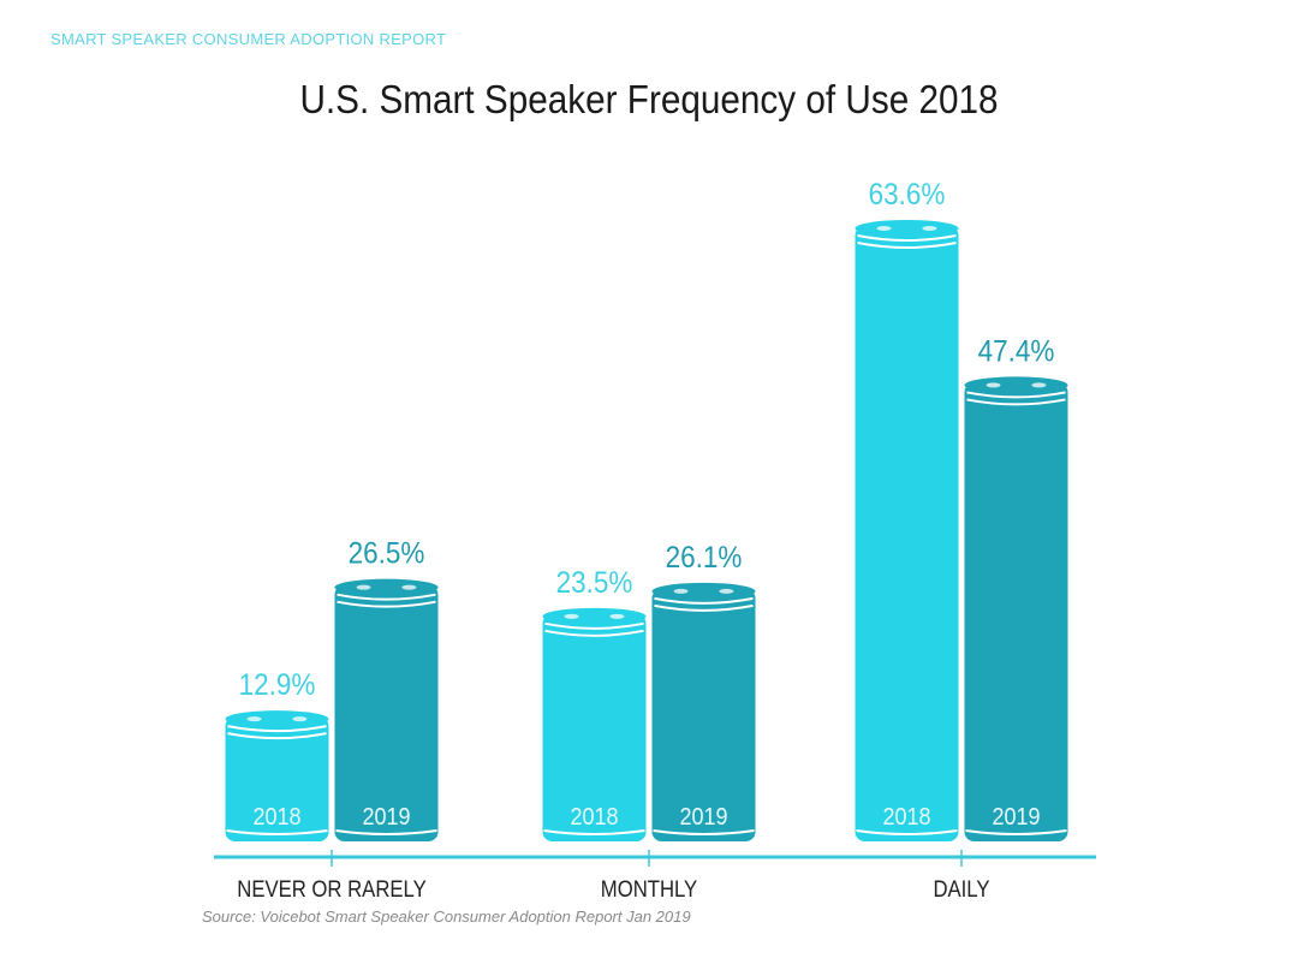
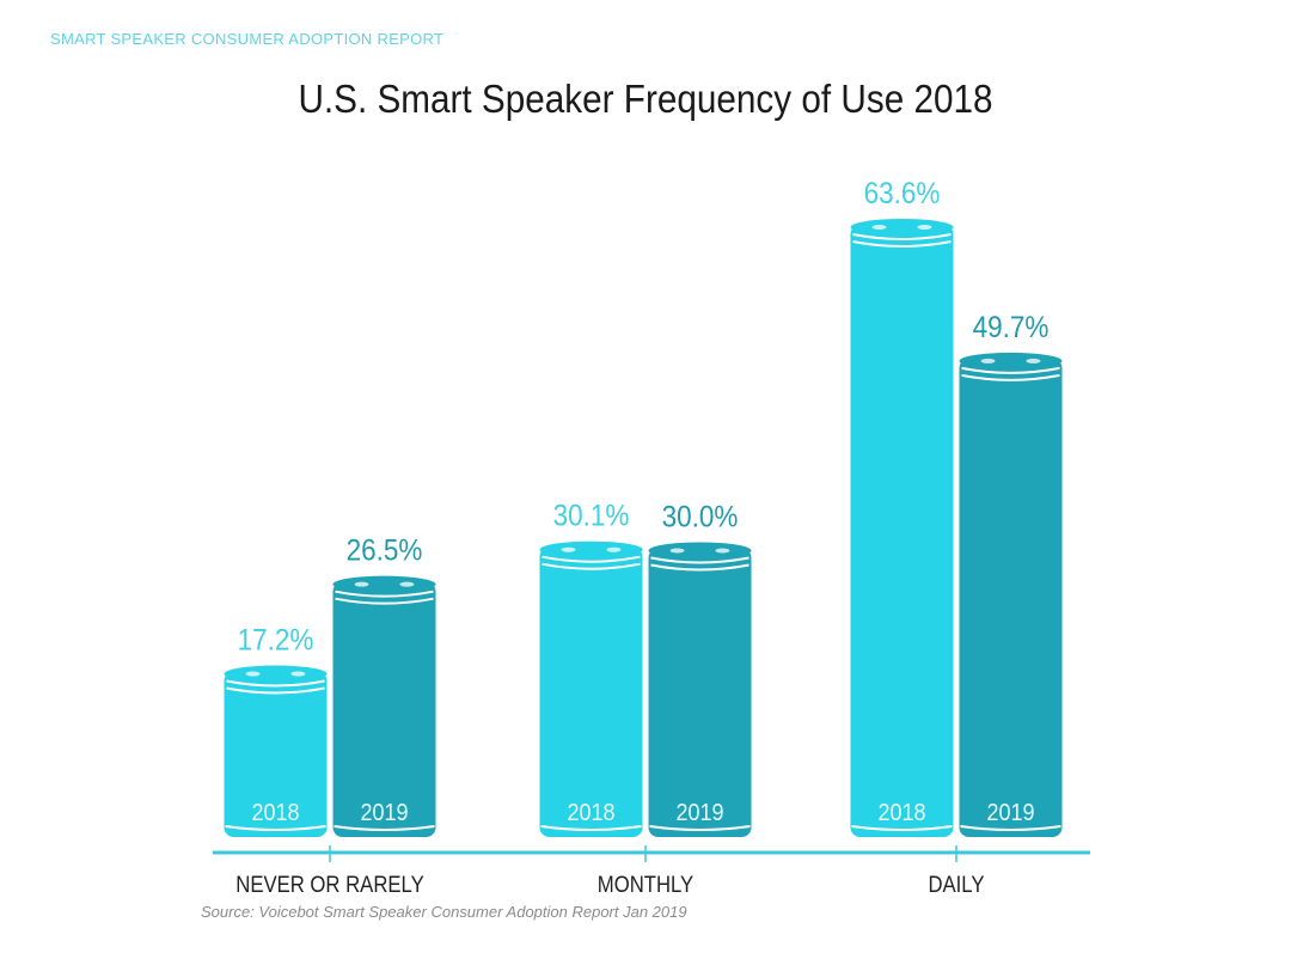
2018/NEVER OR RARELY: 12.9% -> 17.2%
2018/MONTHLY: 23.5% -> 30.1%
2019/MONTHLY: 26.1% -> 30.0%
2019/DAILY: 47.4% -> 49.7%
